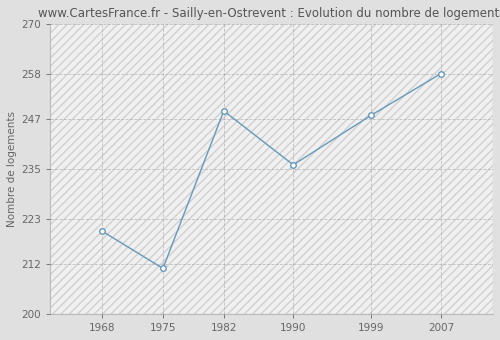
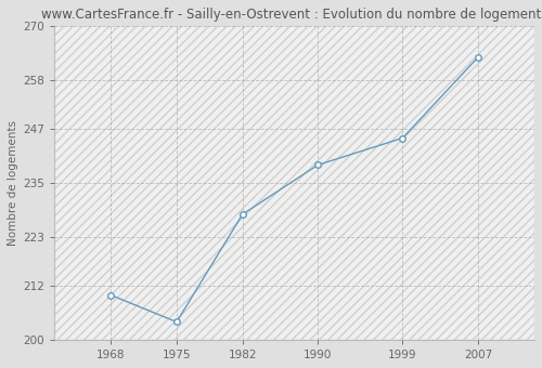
1968: 220 -> 210
1975: 211 -> 204
1982: 249 -> 228
1990: 236 -> 239
1999: 248 -> 245
2007: 258 -> 263
